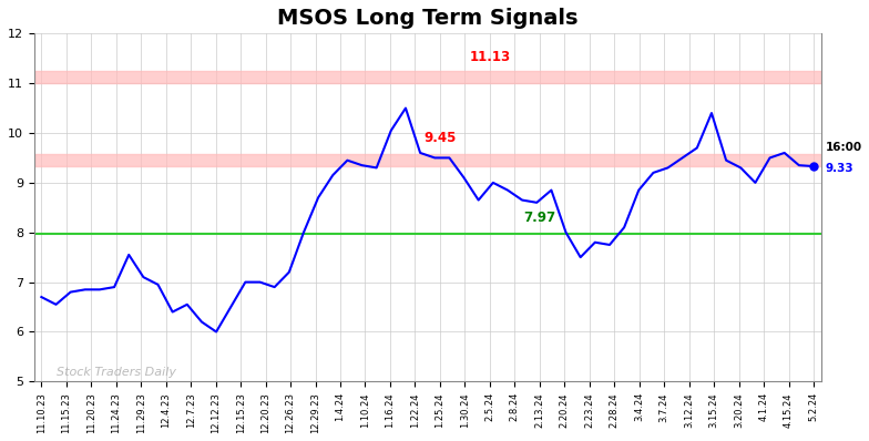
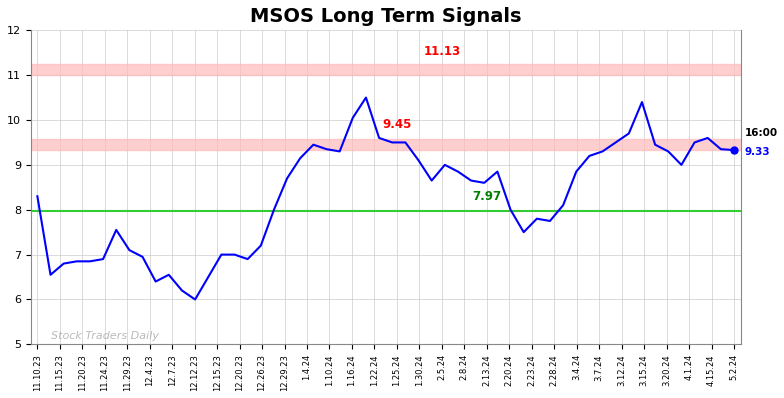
11.10.23: 6.70 -> 8.30
